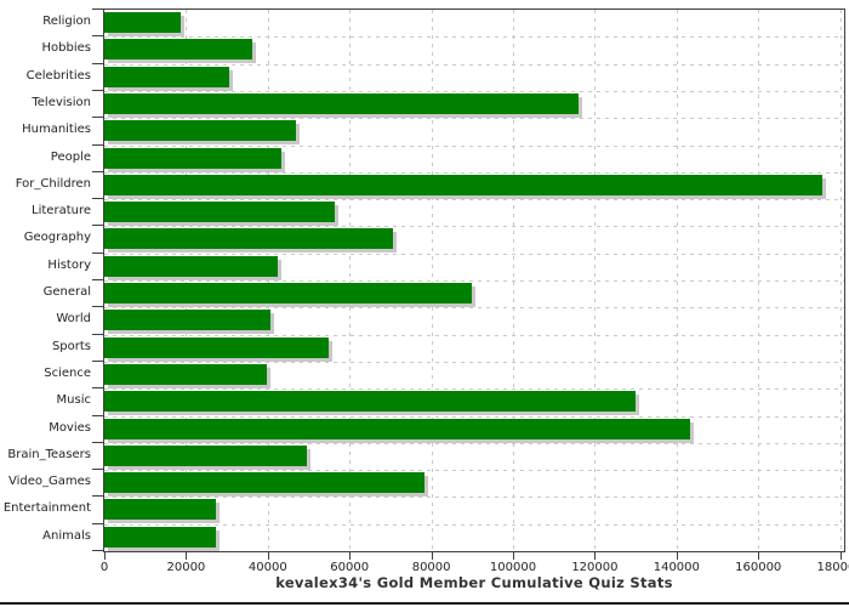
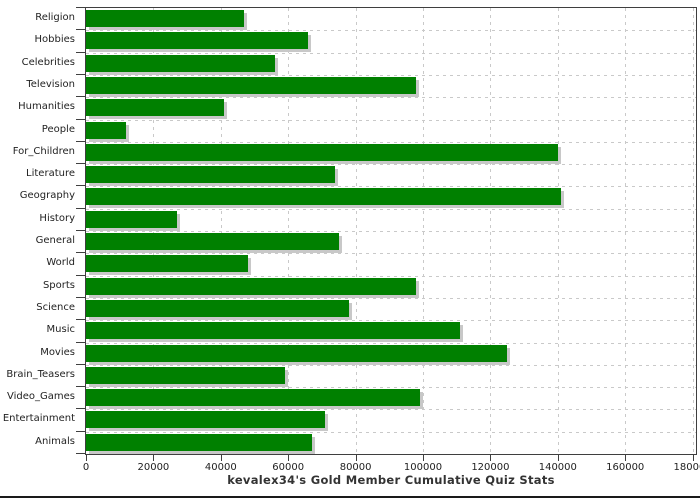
Religion: 19000 -> 47000
Hobbies: 36000 -> 66000
Celebrities: 31000 -> 56000
Television: 116000 -> 98000
Humanities: 47000 -> 41000
People: 43000 -> 12000
For_Children: 176000 -> 140000
Literature: 56000 -> 74000
Geography: 71000 -> 141000
History: 42000 -> 27000
General: 90000 -> 75000
World: 41000 -> 48000
Sports: 55000 -> 98000
Science: 40000 -> 78000
Music: 130000 -> 111000
Movies: 143000 -> 125000
Brain_Teasers: 50000 -> 59000
Video_Games: 78000 -> 99000
Entertainment: 27000 -> 71000
Animals: 27000 -> 67000
